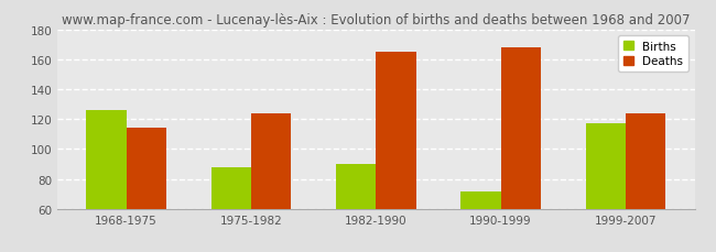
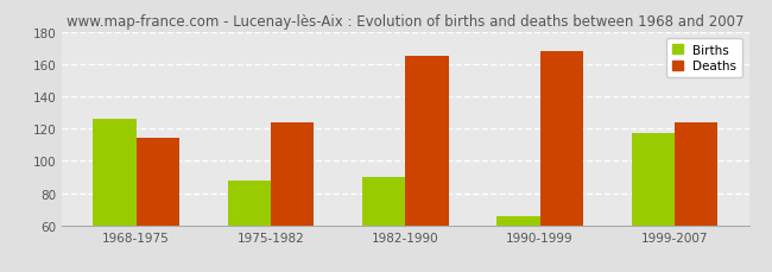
Births/1990-1999: 72 -> 66
